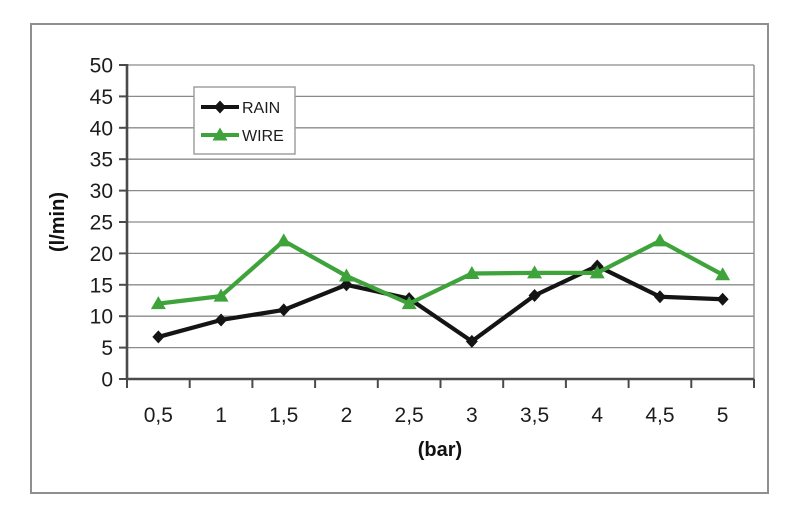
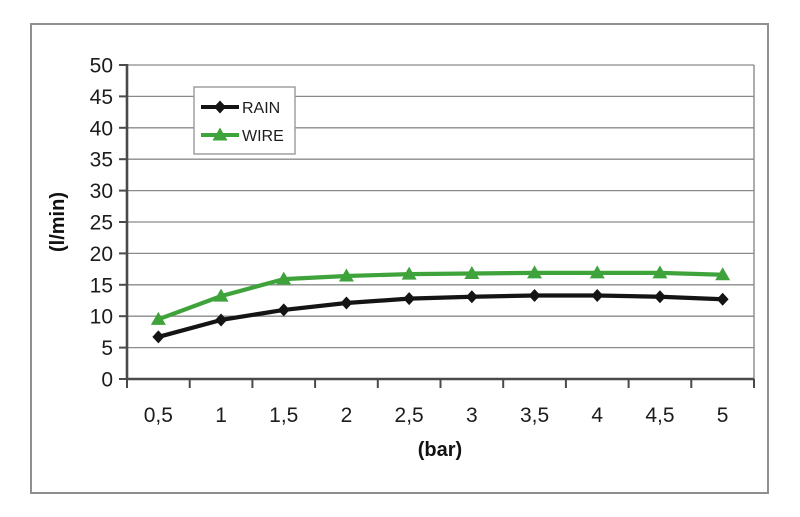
WIRE/0,5: 12 -> 10
WIRE/1,5: 22 -> 16
RAIN/2: 15 -> 12
WIRE/2,5: 12 -> 17
RAIN/3: 6 -> 13
RAIN/4: 18 -> 13
WIRE/4,5: 22 -> 17
